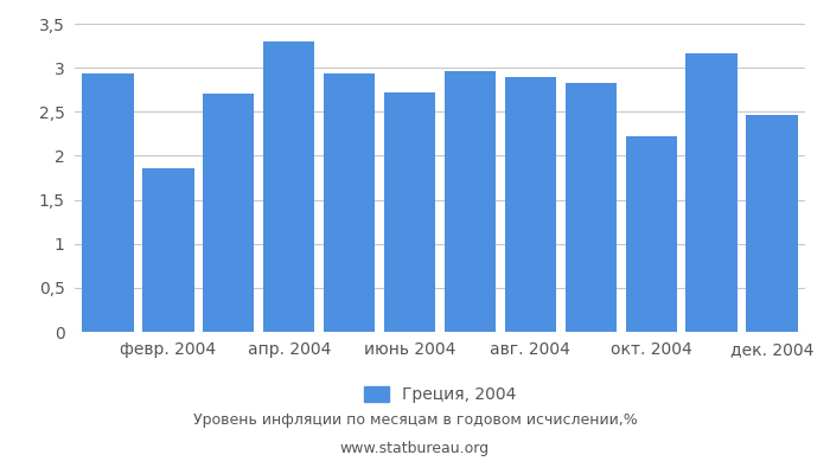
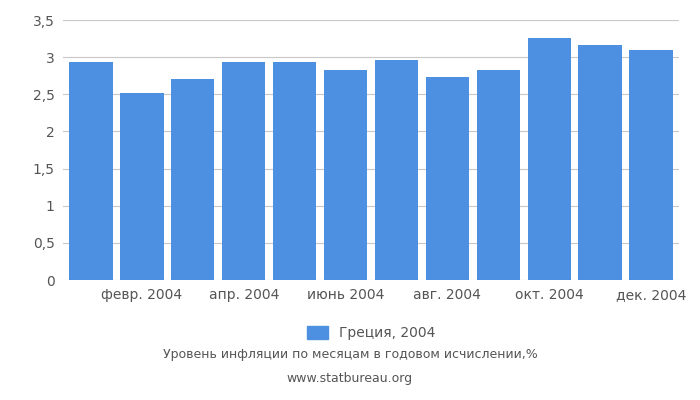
февр. 2004: 1,86 -> 2,52
апр. 2004: 3,30 -> 2,93
июнь 2004: 2,72 -> 2,83
авг. 2004: 2,90 -> 2,73
окт. 2004: 2,22 -> 3,26
дек. 2004: 2,46 -> 3,10
